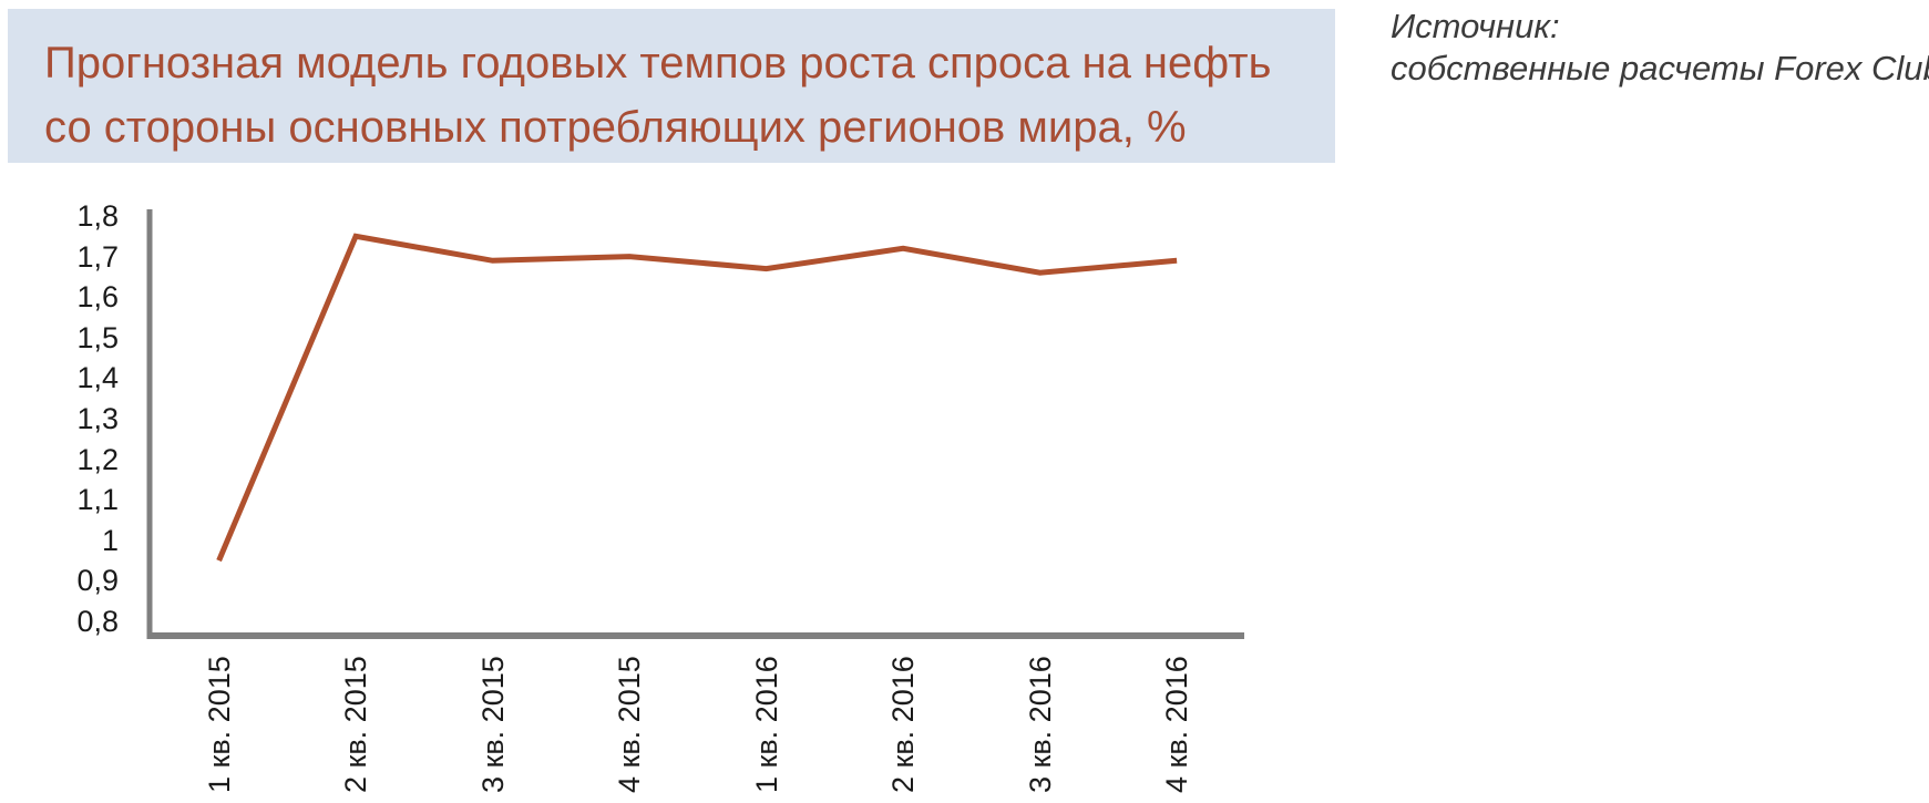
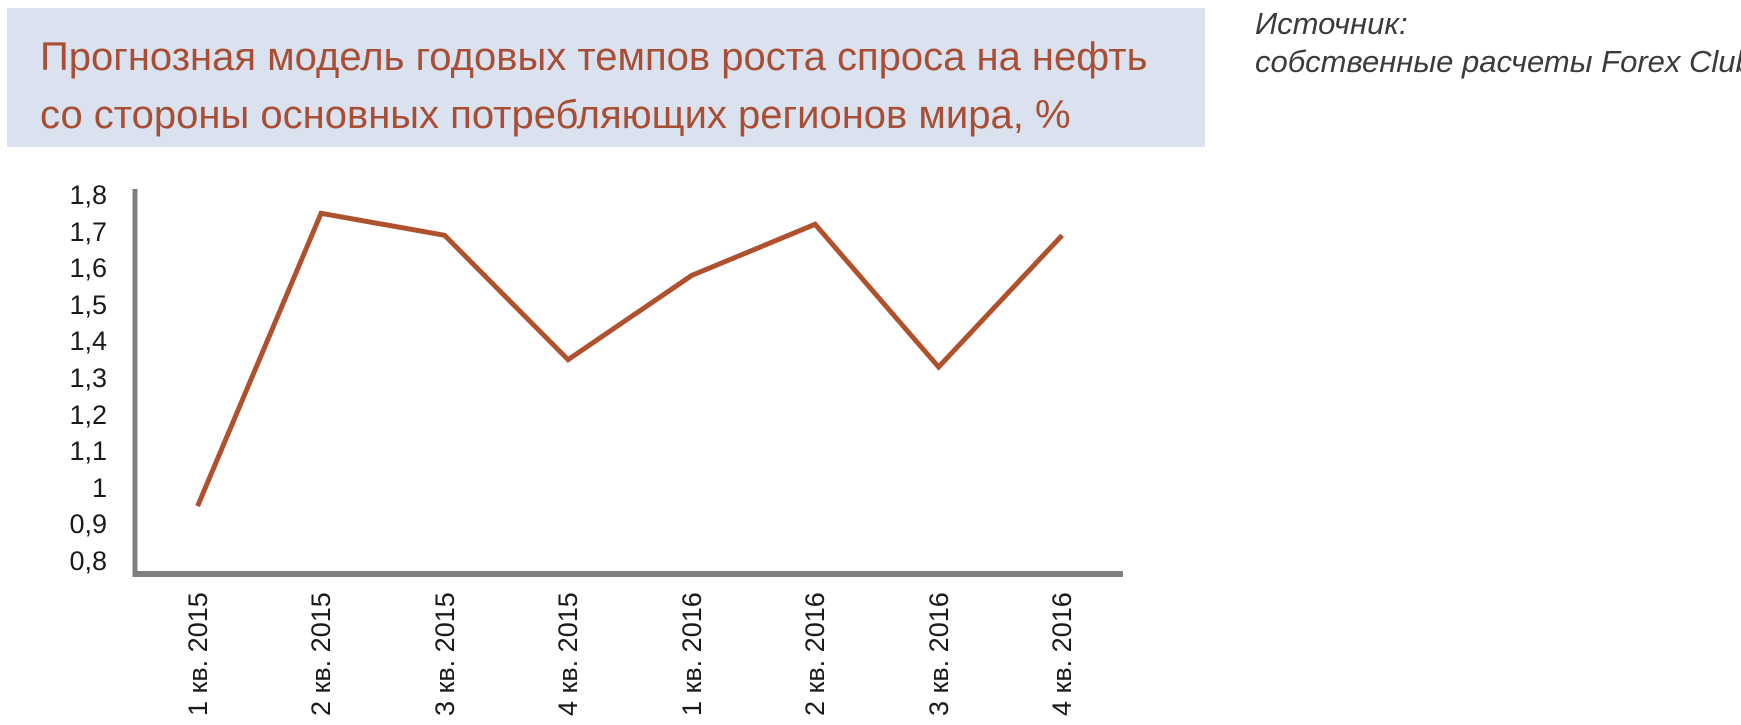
4 кв. 2015: 1,70 -> 1,35
1 кв. 2016: 1,67 -> 1,58
3 кв. 2016: 1,66 -> 1,33
